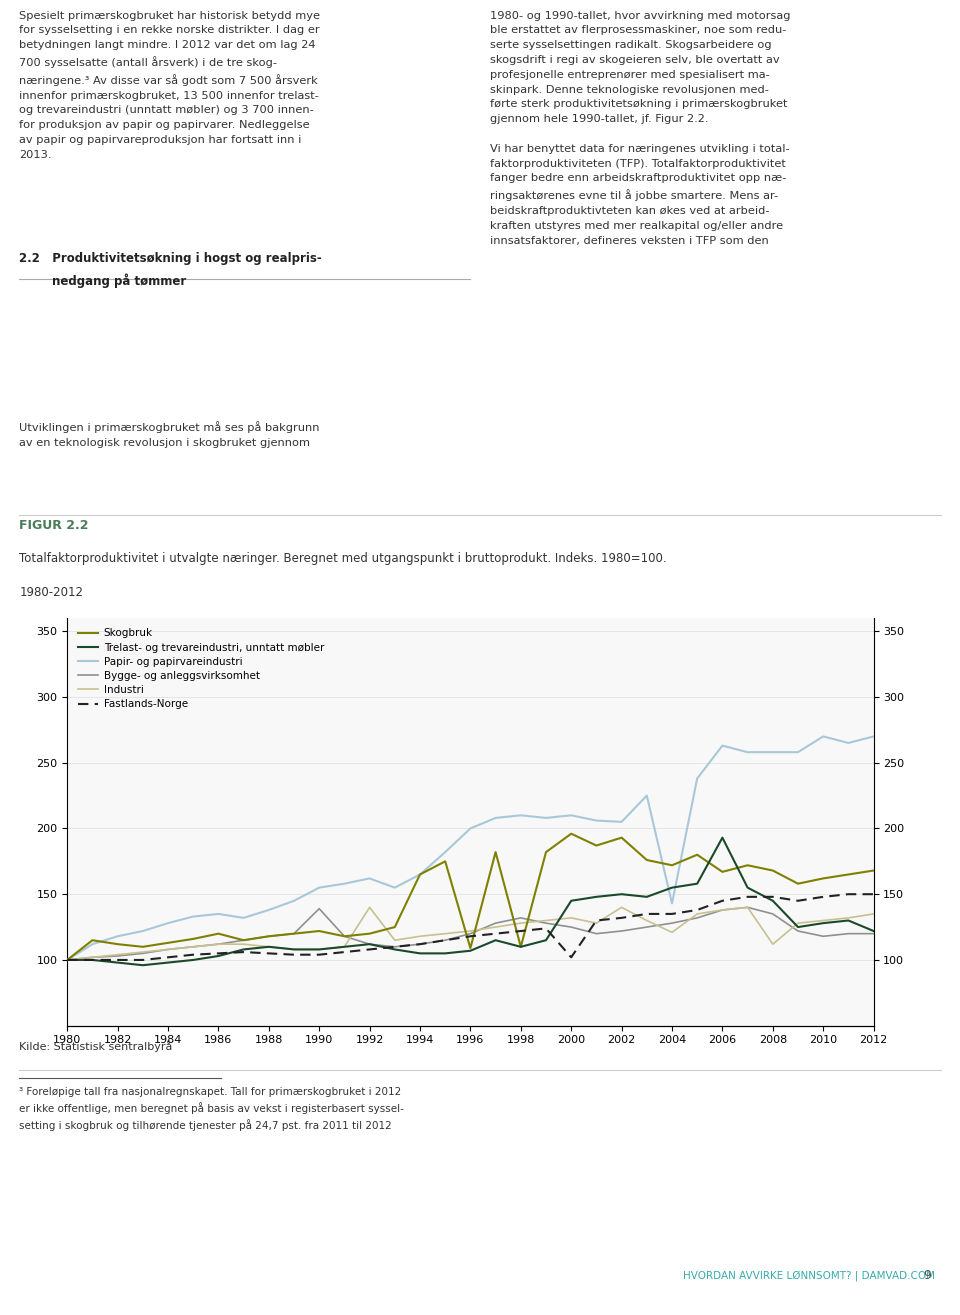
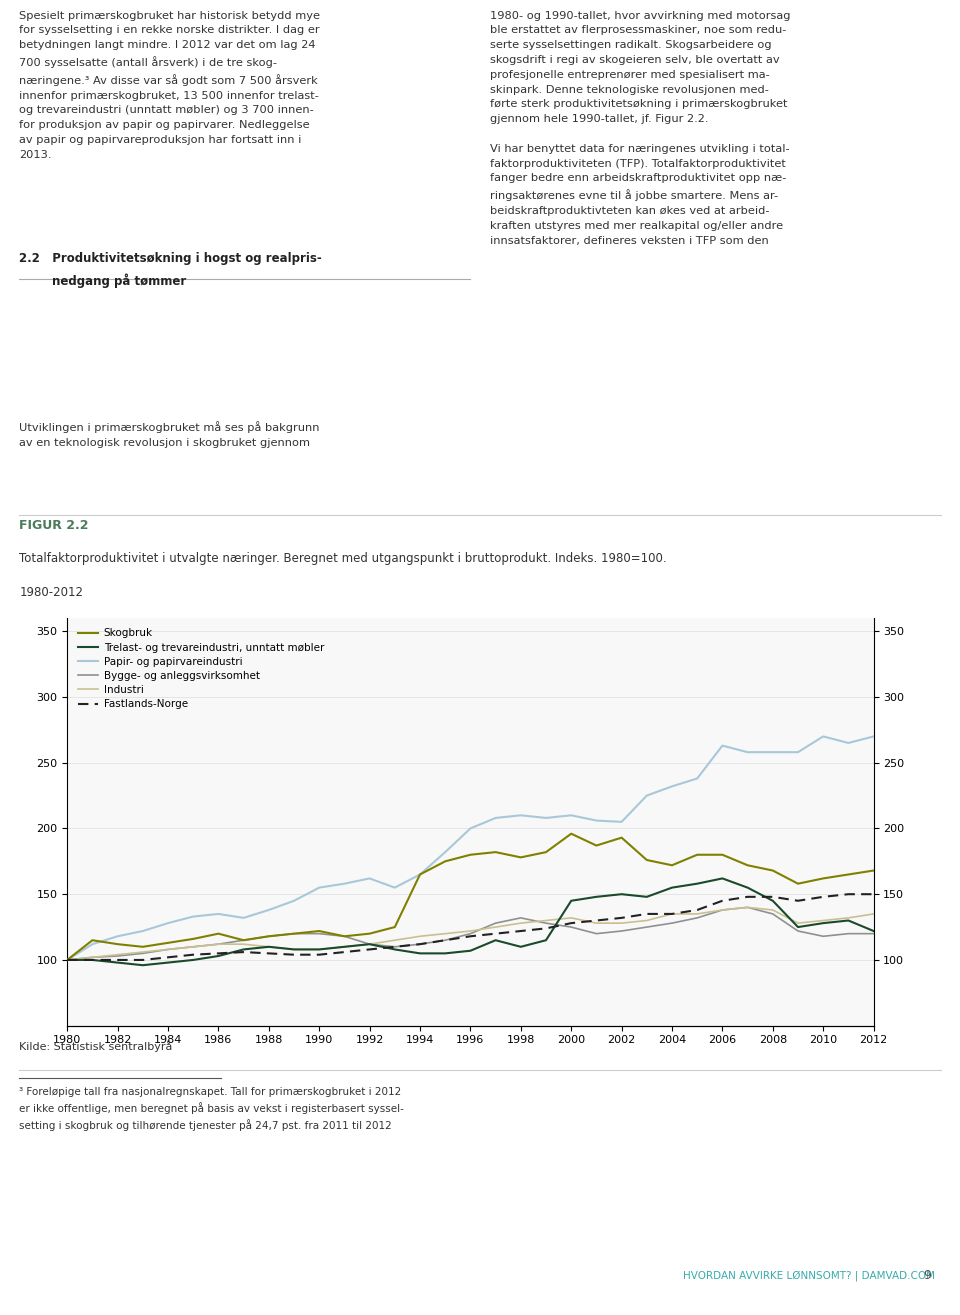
Bygge- og anleggsvirksomhet/1990: 139 -> 120
Industri/1992: 140 -> 112
Skogbruk/1996: 109 -> 180
Skogbruk/1998: 110 -> 178
Fastlands-Norge/2000: 102 -> 128
Industri/2002: 140 -> 128
Papir- og papirvareindustri/2004: 143 -> 232
Industri/2004: 121 -> 135
Skogbruk/2006: 167 -> 180
Trelast- og trevareindustri, unntatt møbler/2006: 193 -> 162
Industri/2008: 112 -> 138
